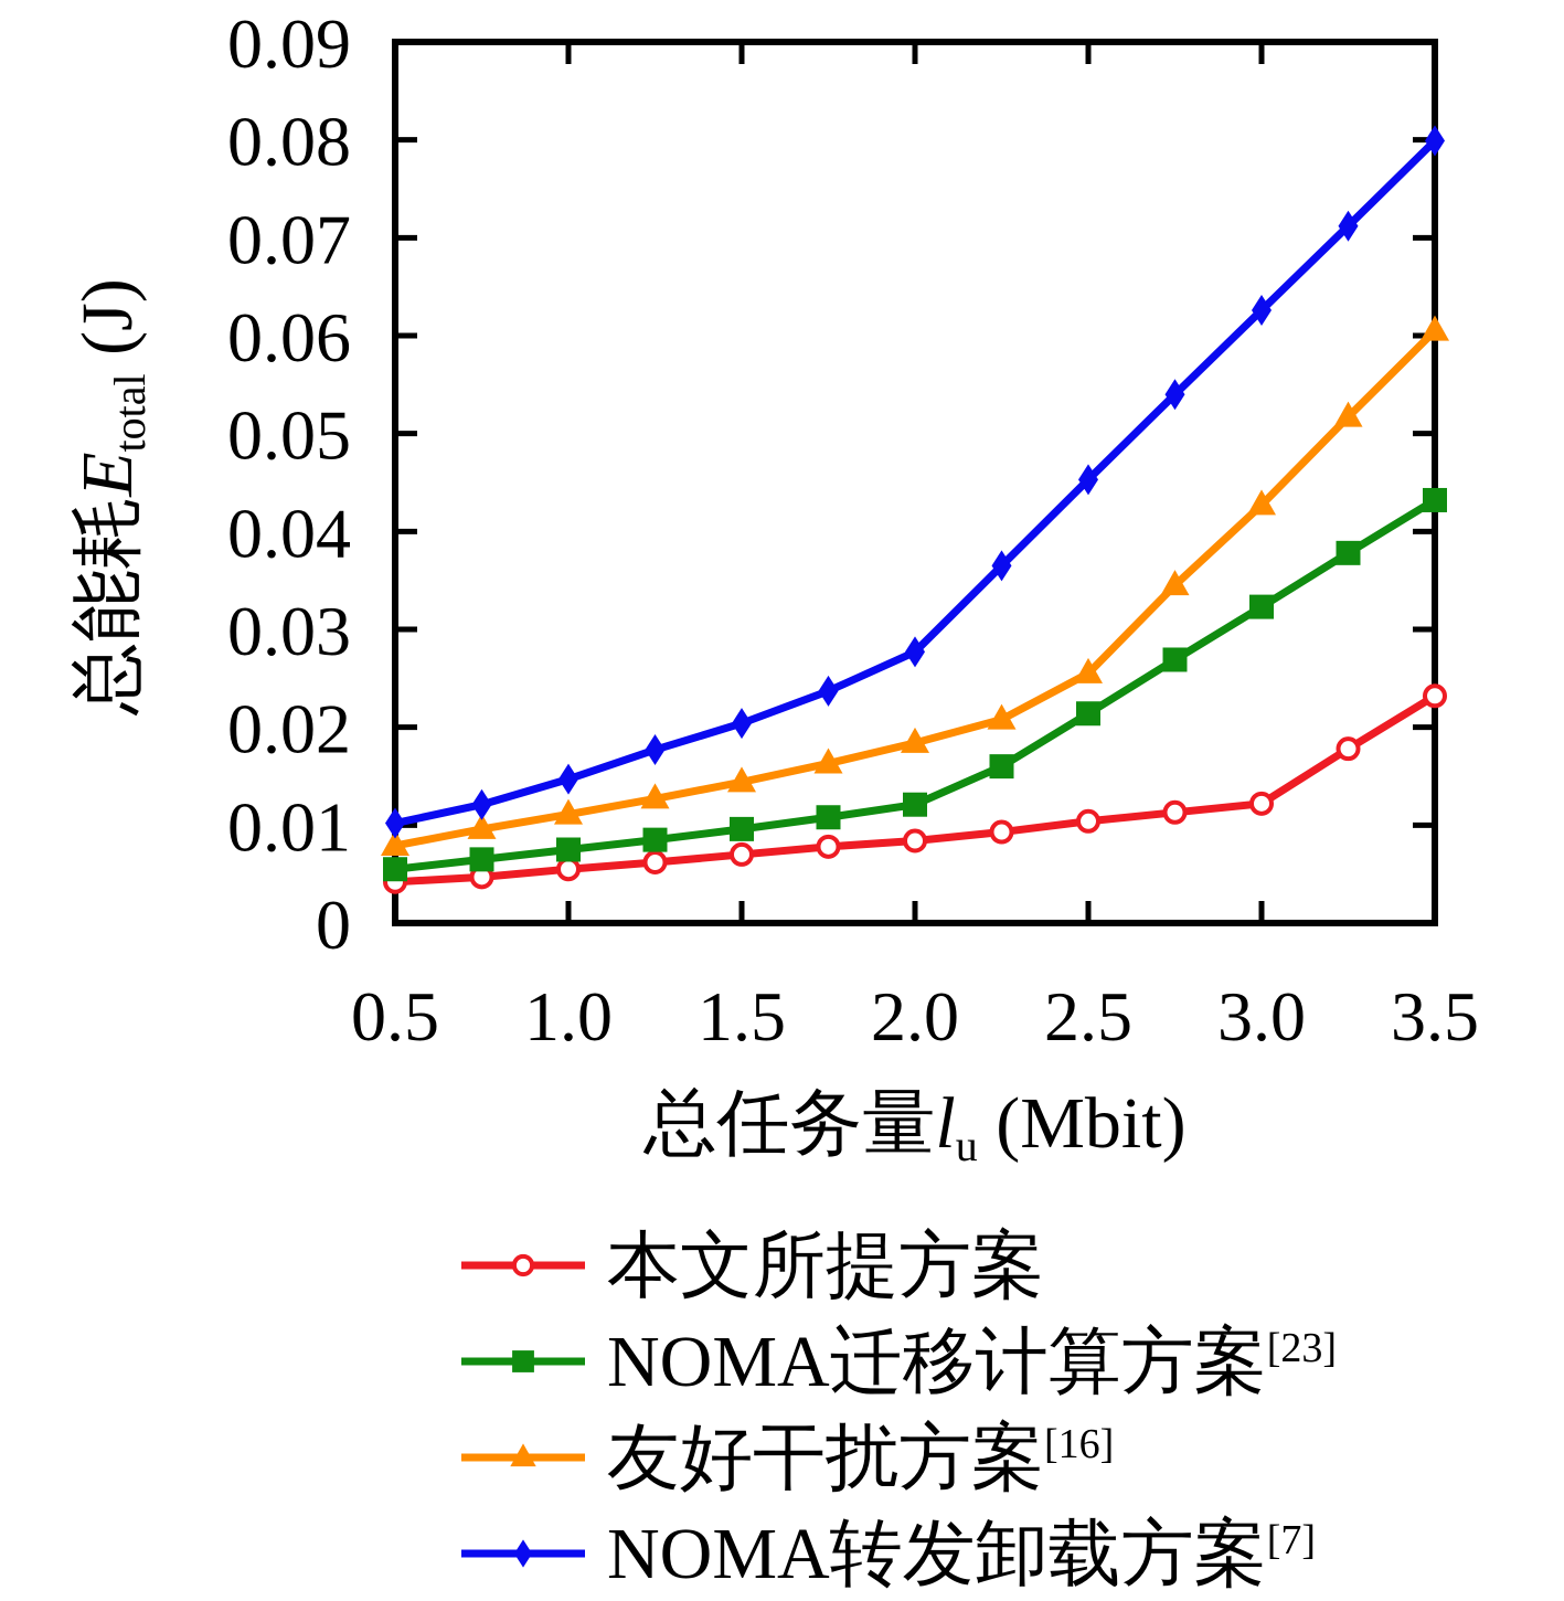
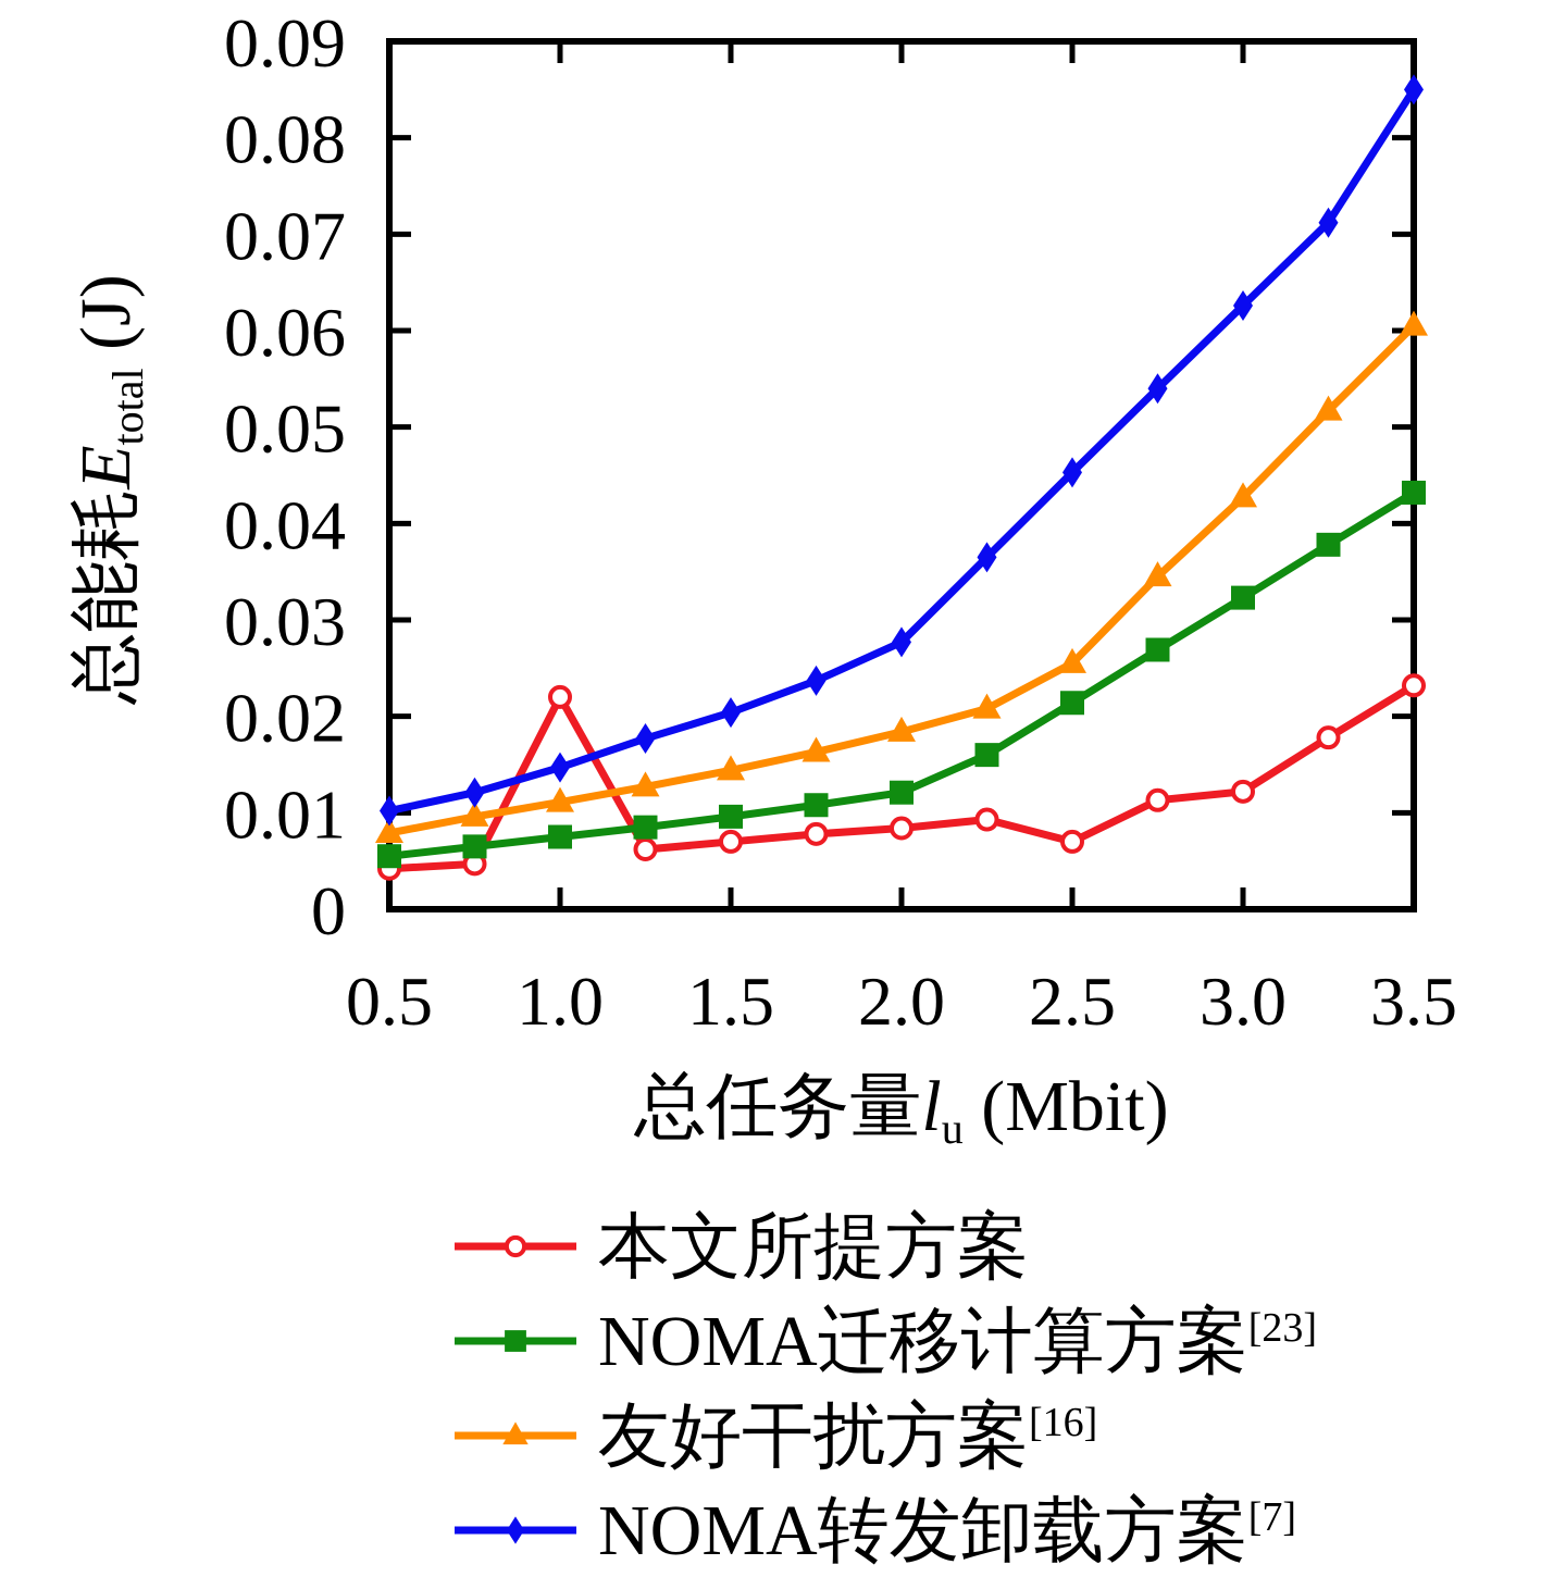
本文所提方案/1.0: 0.005 -> 0.022
本文所提方案/2.5: 0.010 -> 0.007
NOMA转发卸载方案/3.5: 0.080 -> 0.085
